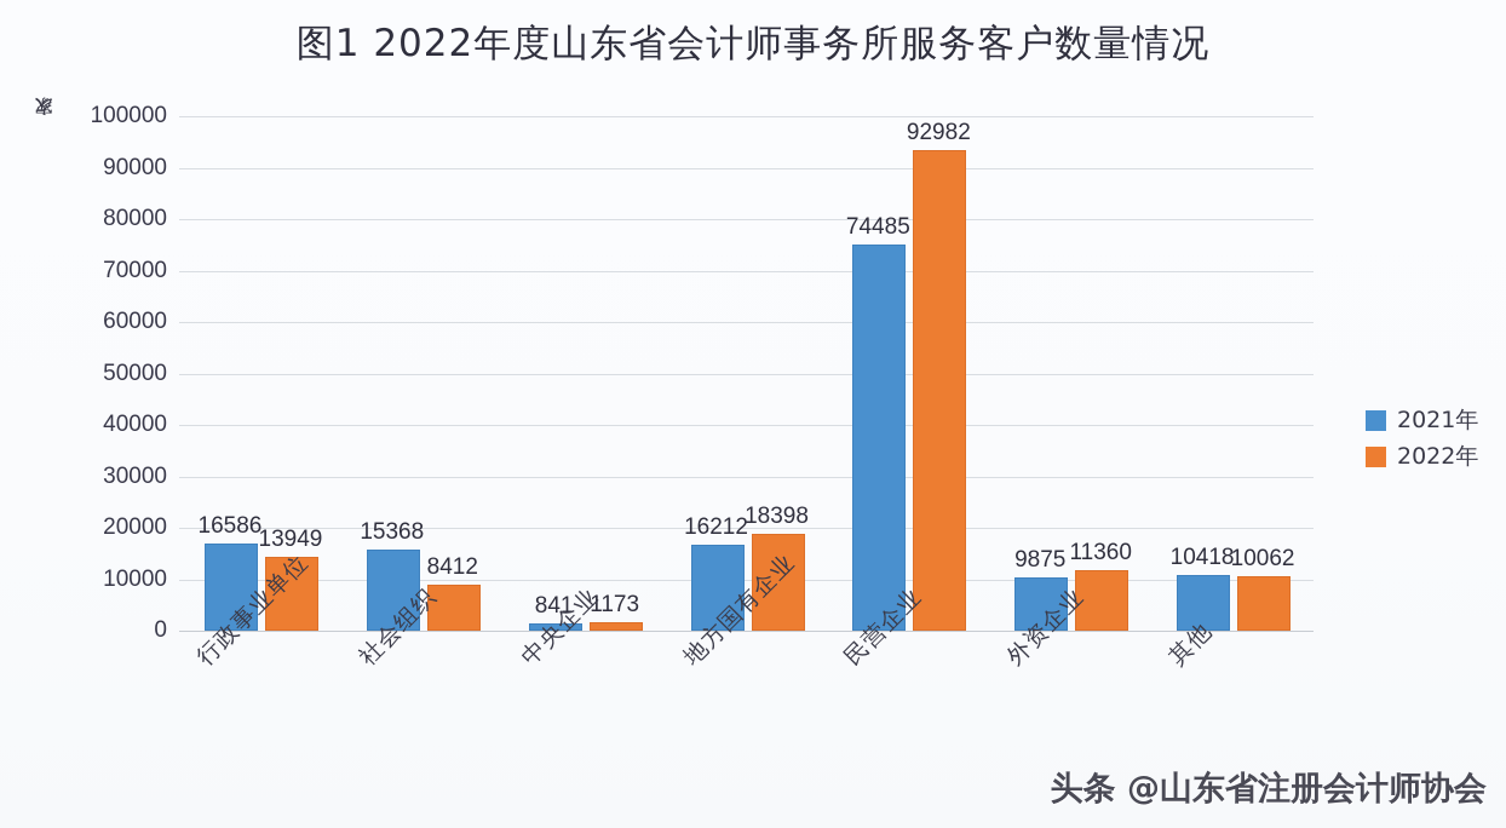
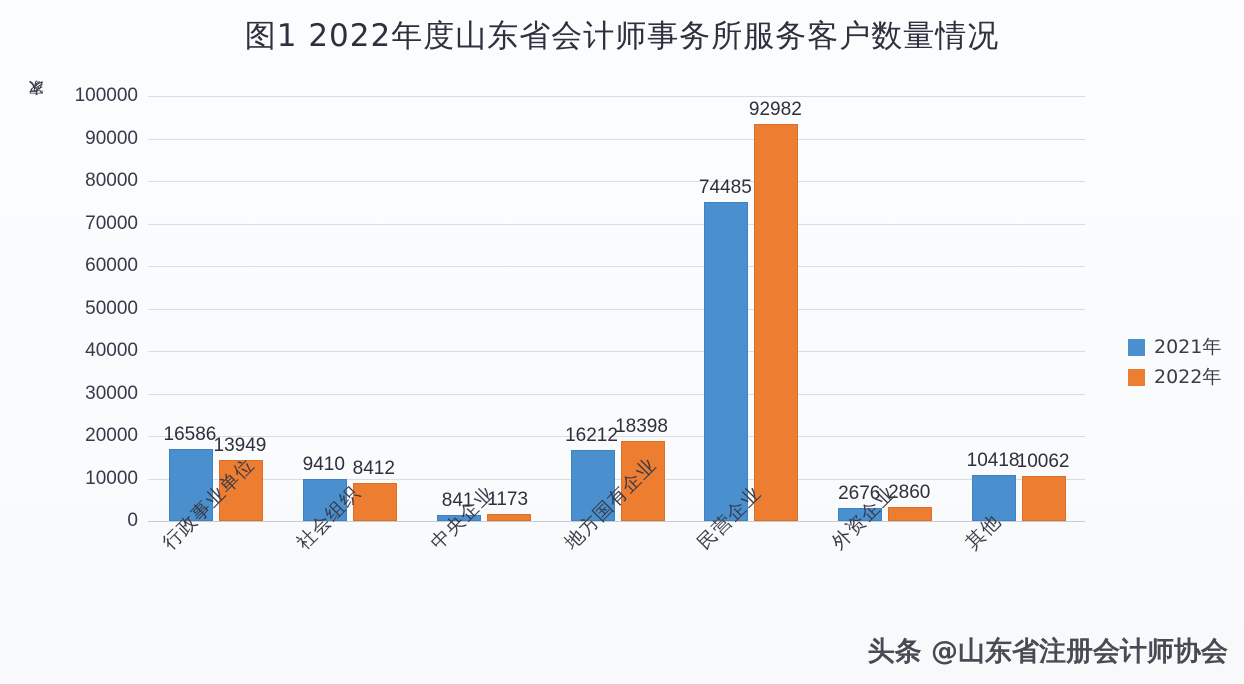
2021年/社会组织: 15368 -> 9410
2021年/外资企业: 9875 -> 2676
2022年/外资企业: 11360 -> 2860
